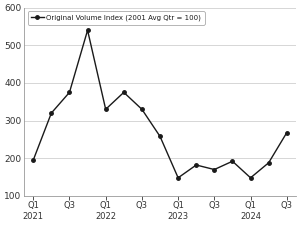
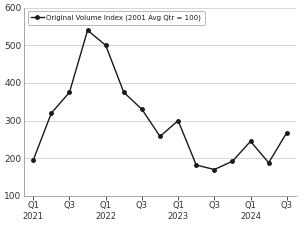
Q1 2022: 330 -> 500
Q1 2023: 148 -> 300
Q1 2024: 148 -> 245
